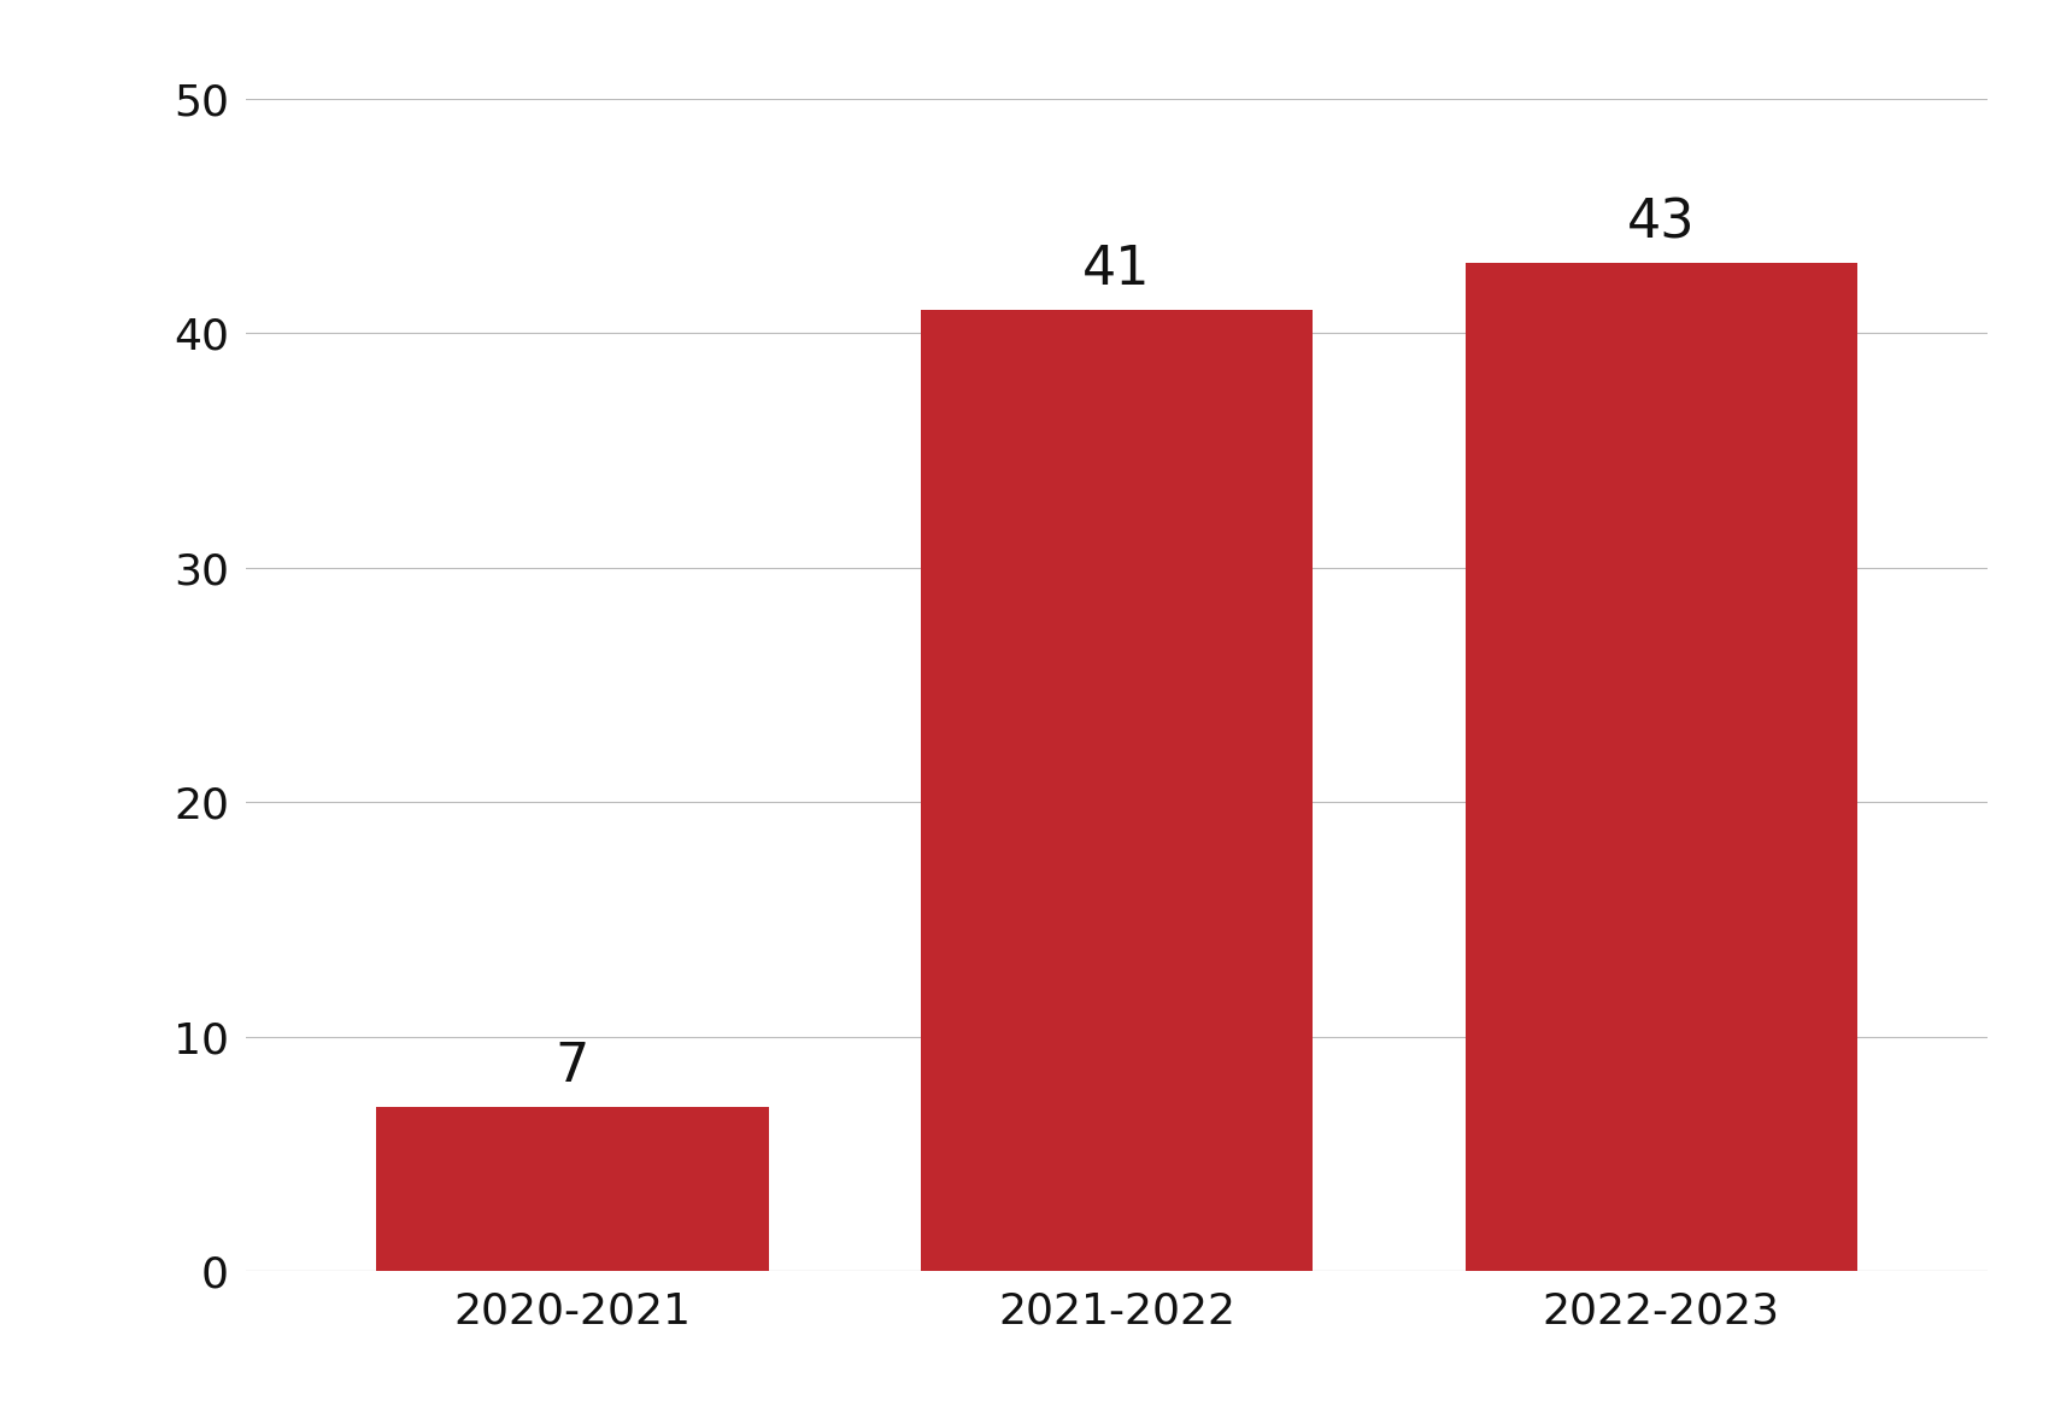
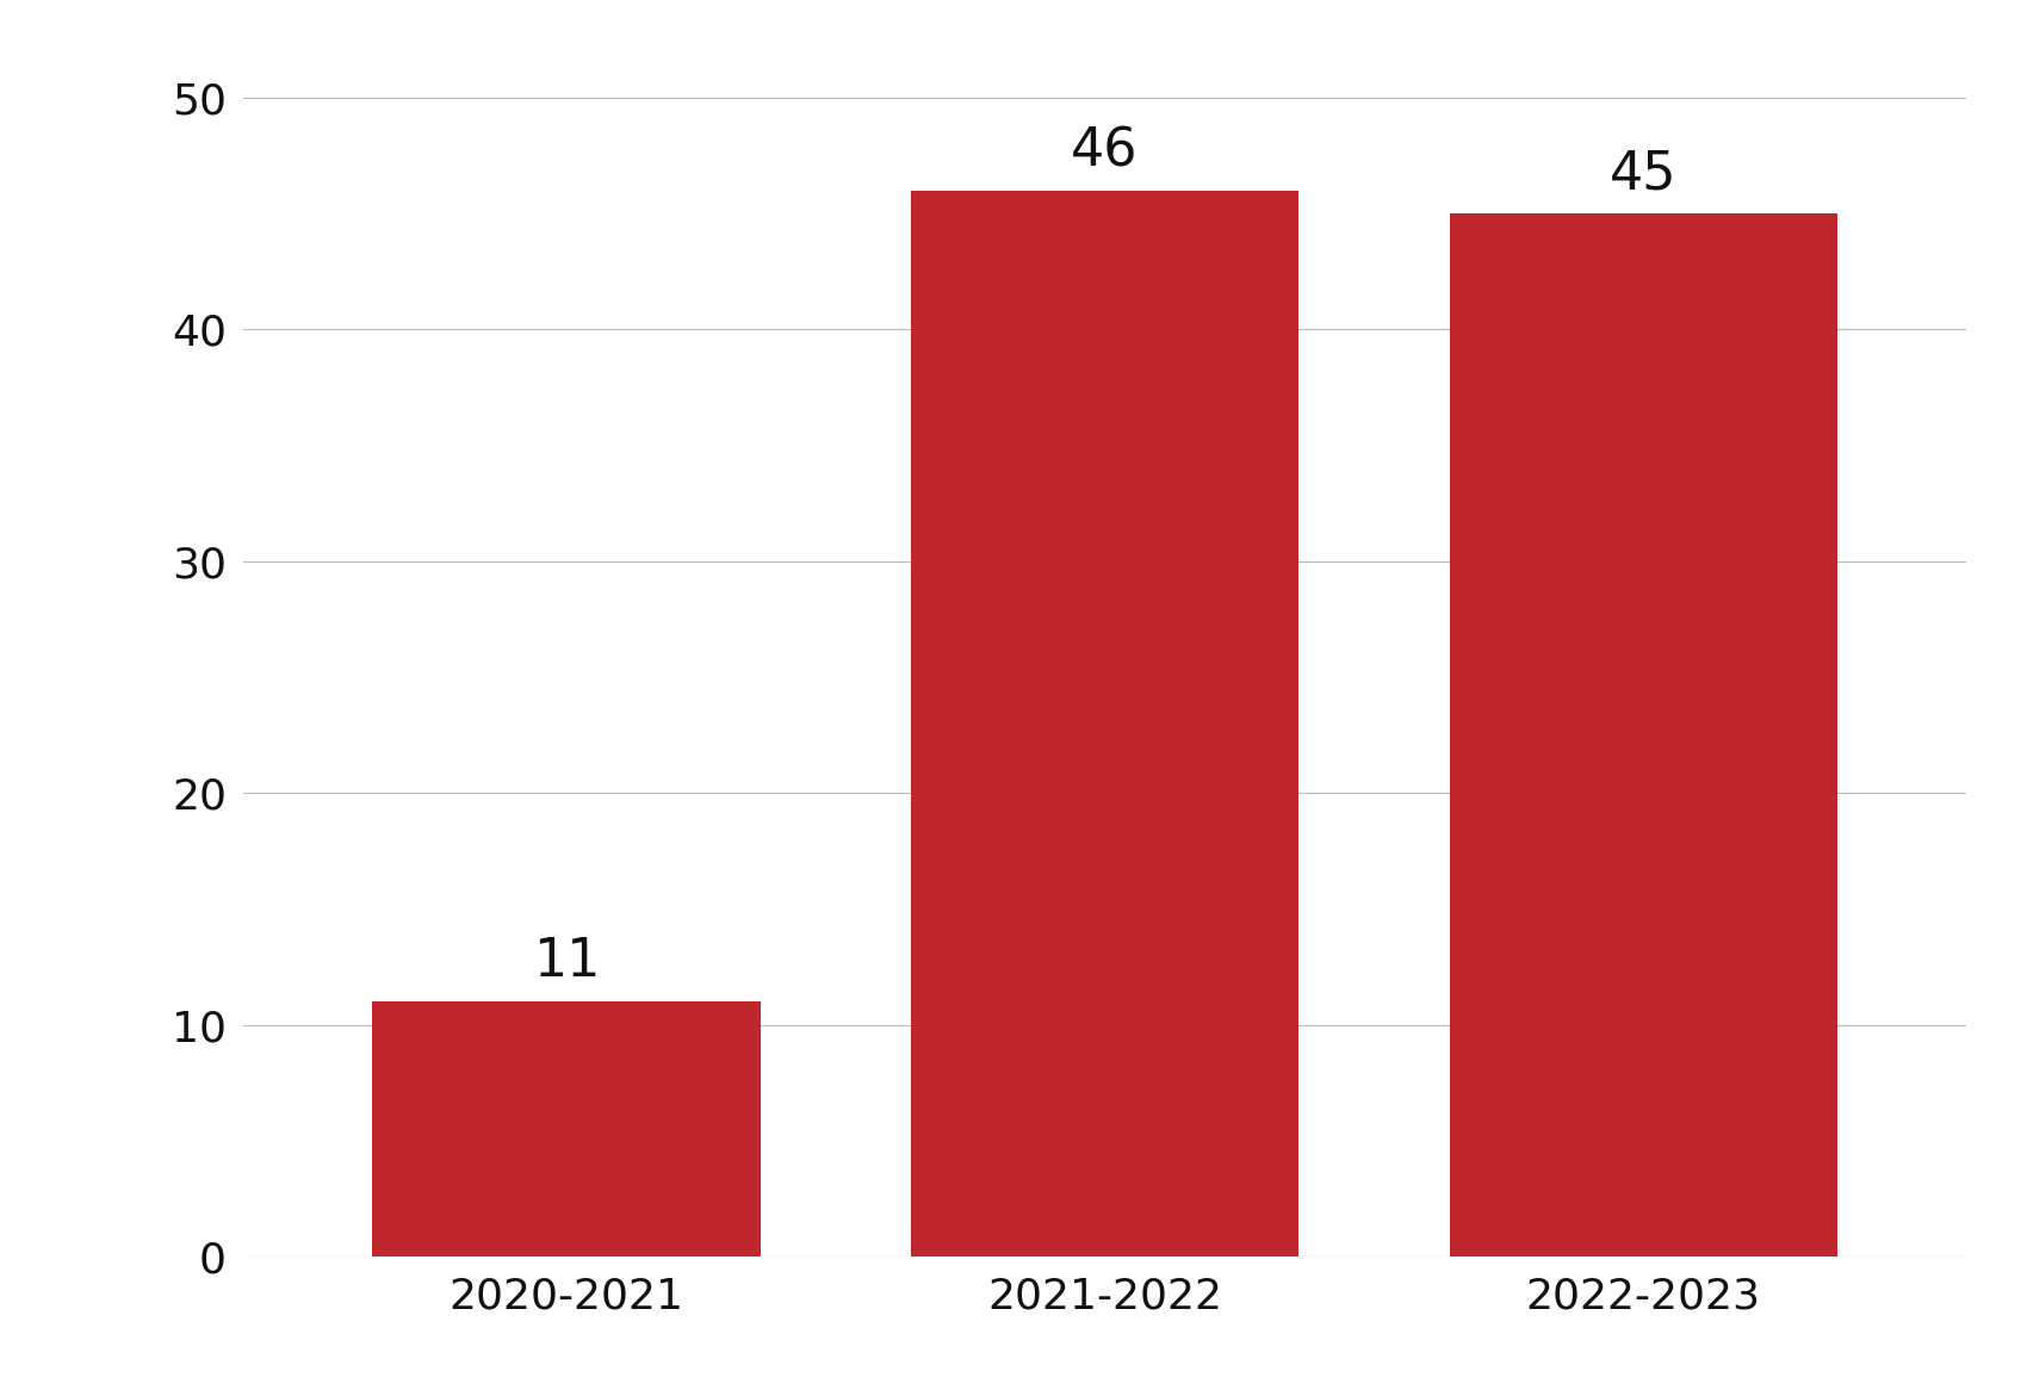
2020-2021: 7 -> 11
2021-2022: 41 -> 46
2022-2023: 43 -> 45
